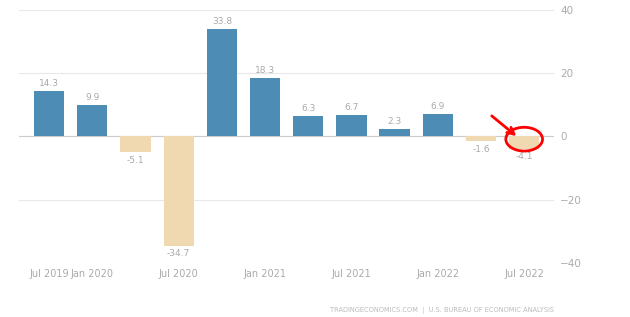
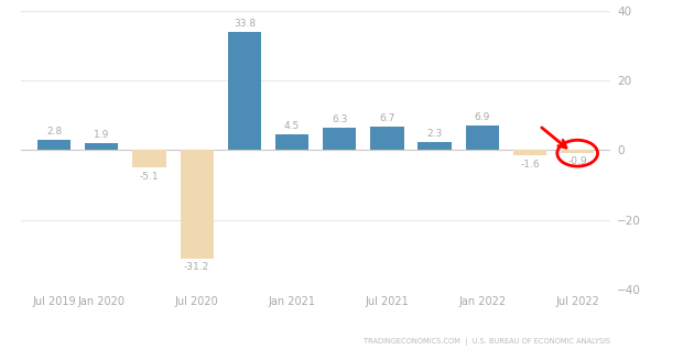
Jul 2019: 14.3 -> 2.8
Jan 2020: 9.9 -> 1.9
Jul 2020: -34.7 -> -31.2
Jan 2021: 18.3 -> 4.5
Jul 2022: -4.1 -> -0.9
